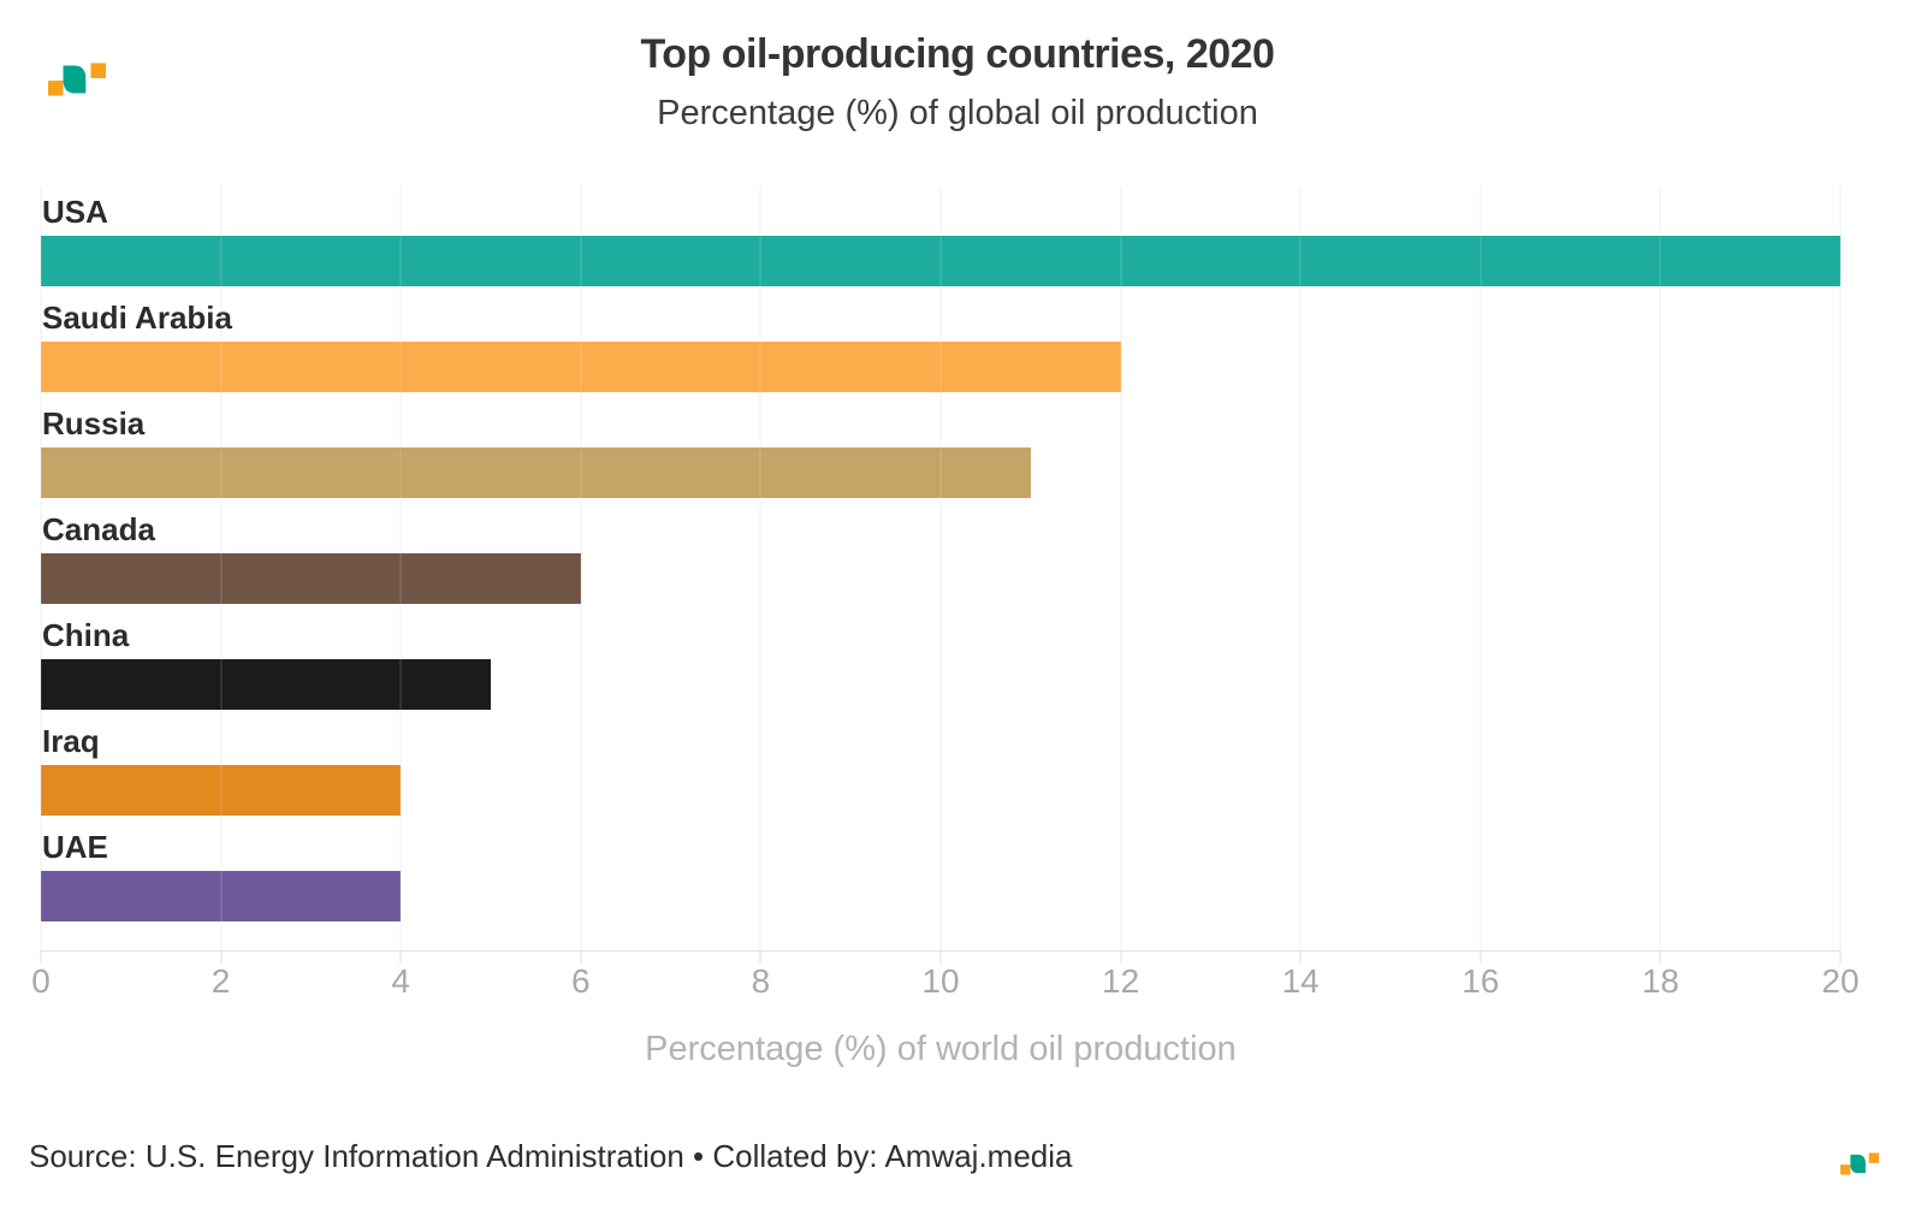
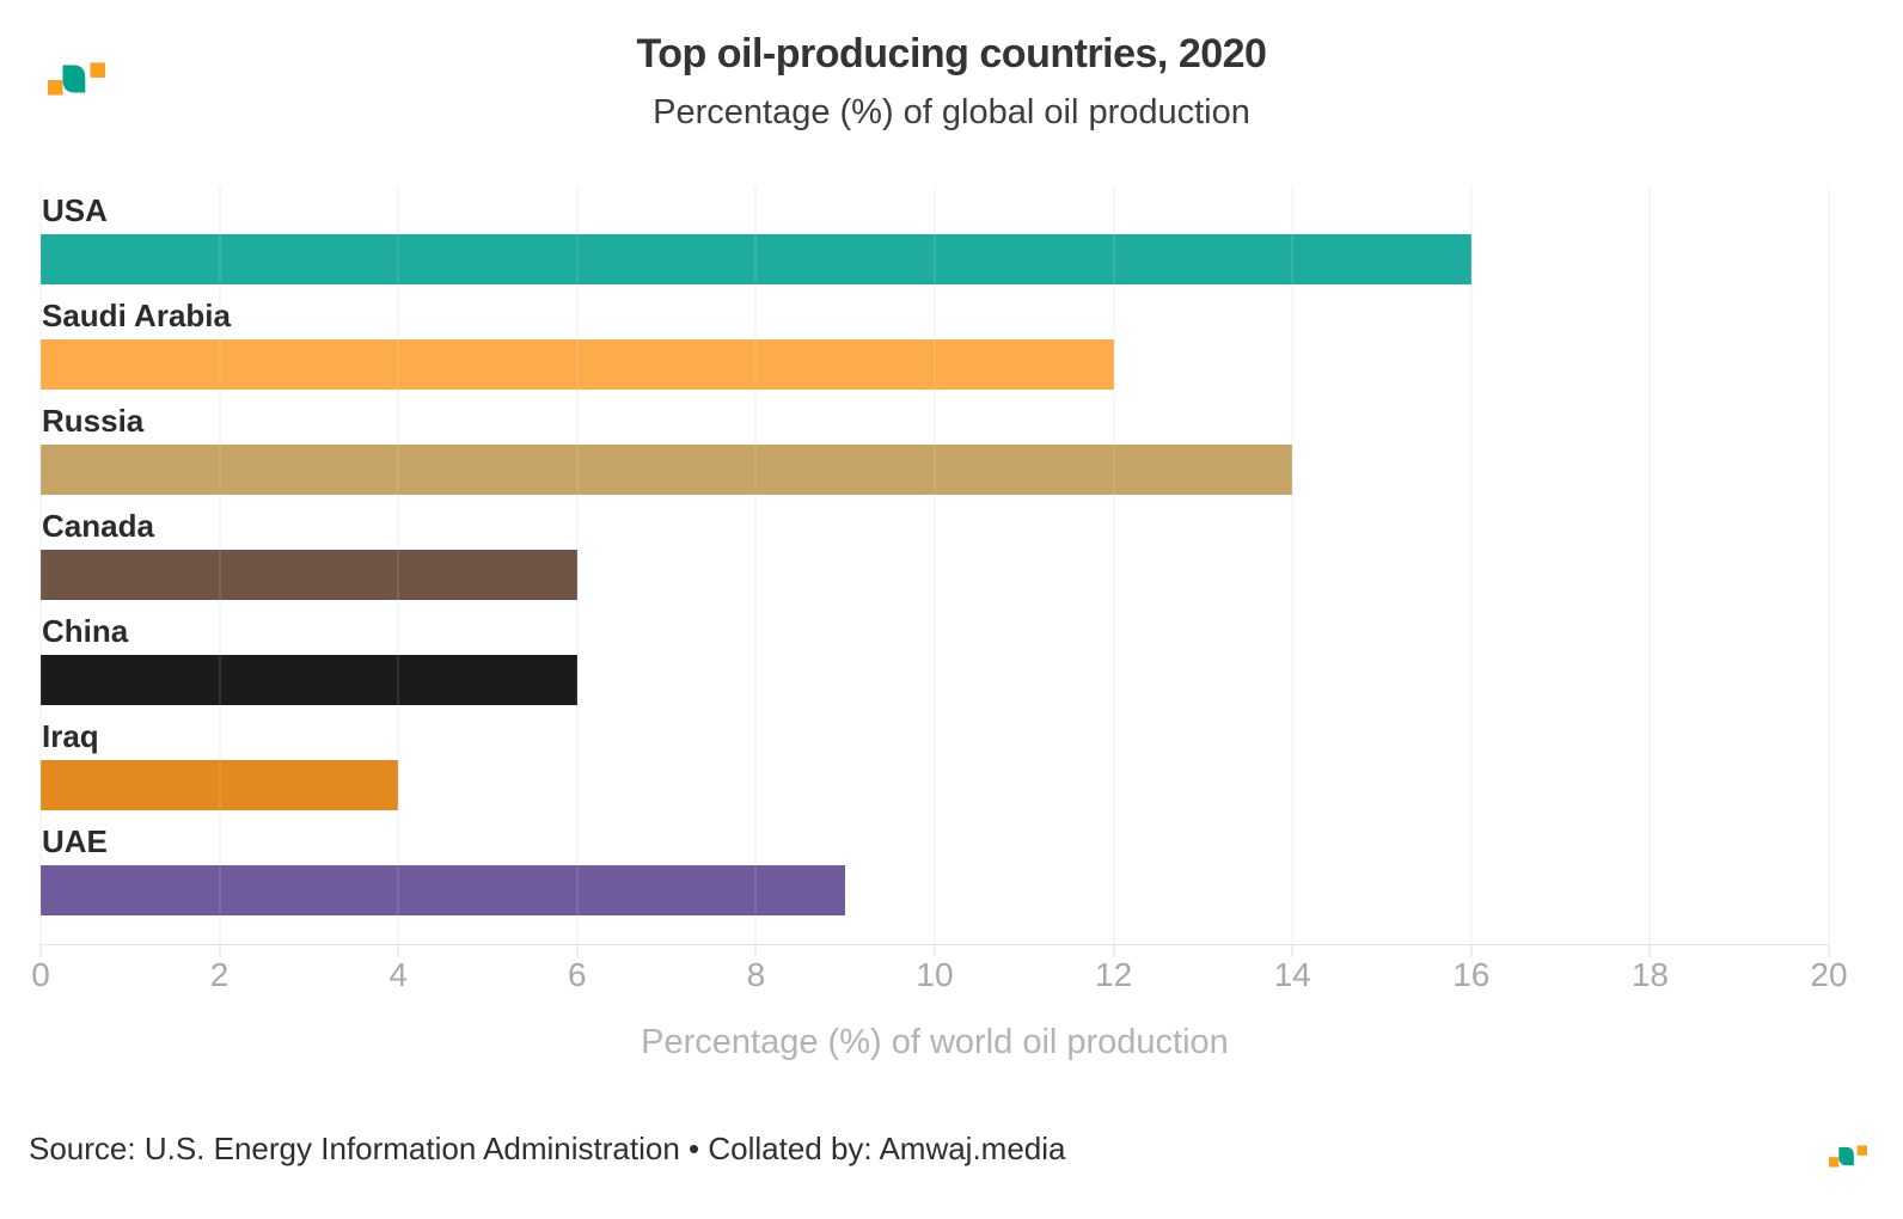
USA: 20 -> 16
Russia: 11 -> 14
China: 5 -> 6
UAE: 4 -> 9
